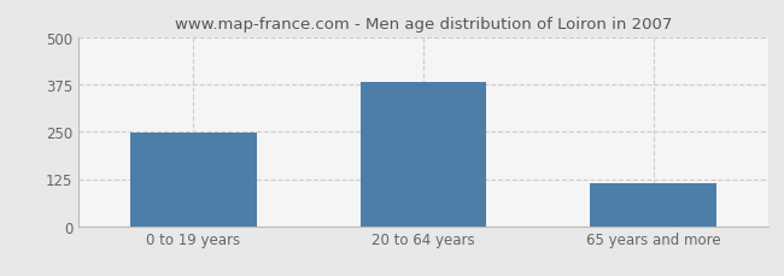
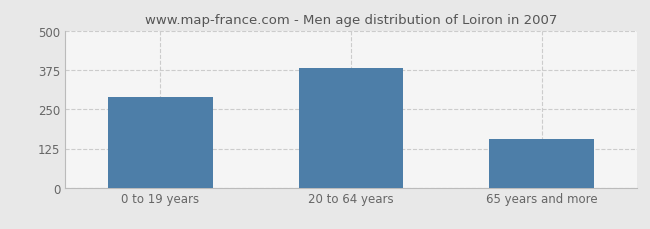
0 to 19 years: 248 -> 290
65 years and more: 113 -> 155
